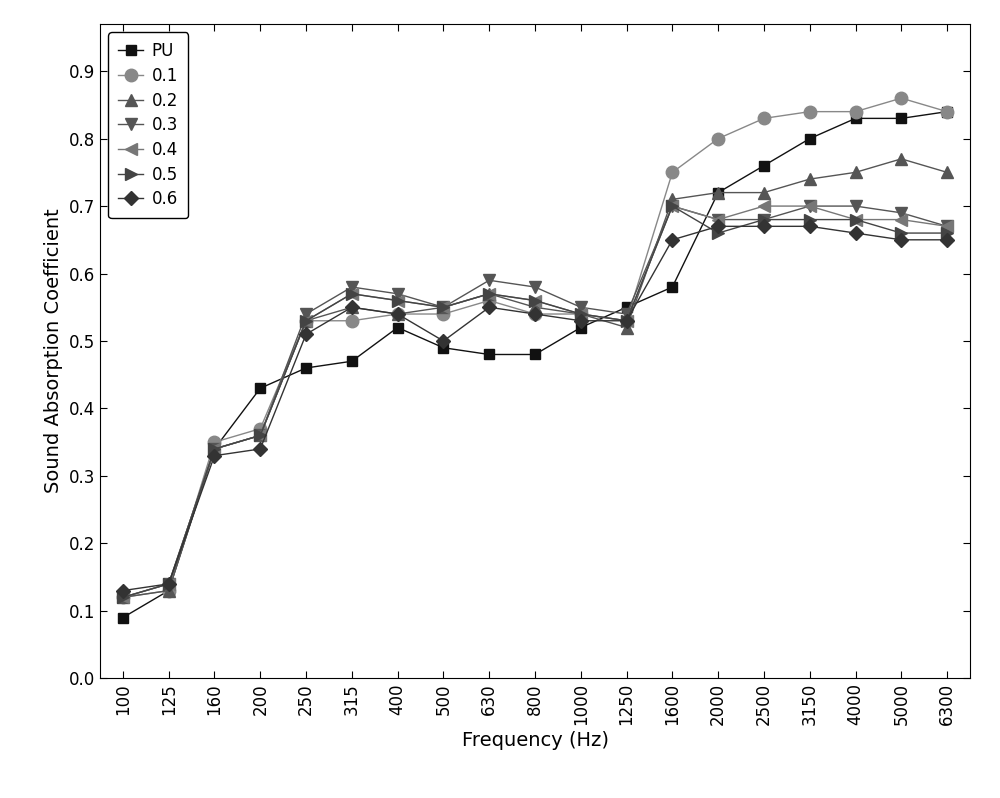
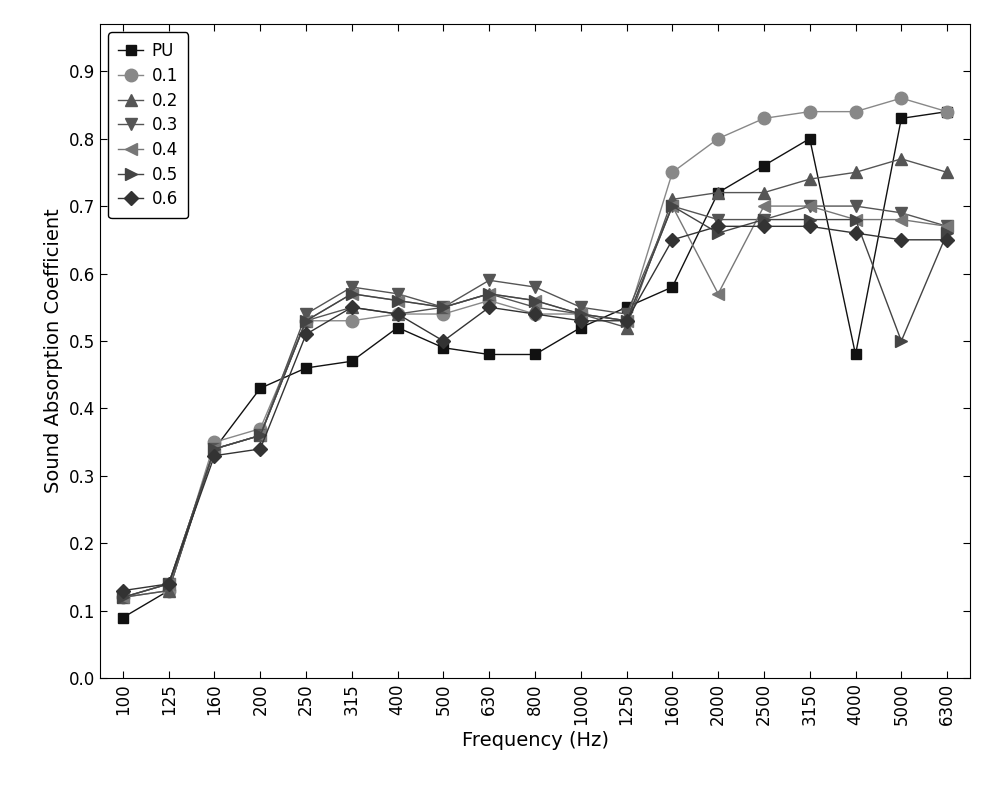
0.4/2000: 0.68 -> 0.57
PU/4000: 0.83 -> 0.48
0.5/5000: 0.66 -> 0.50
